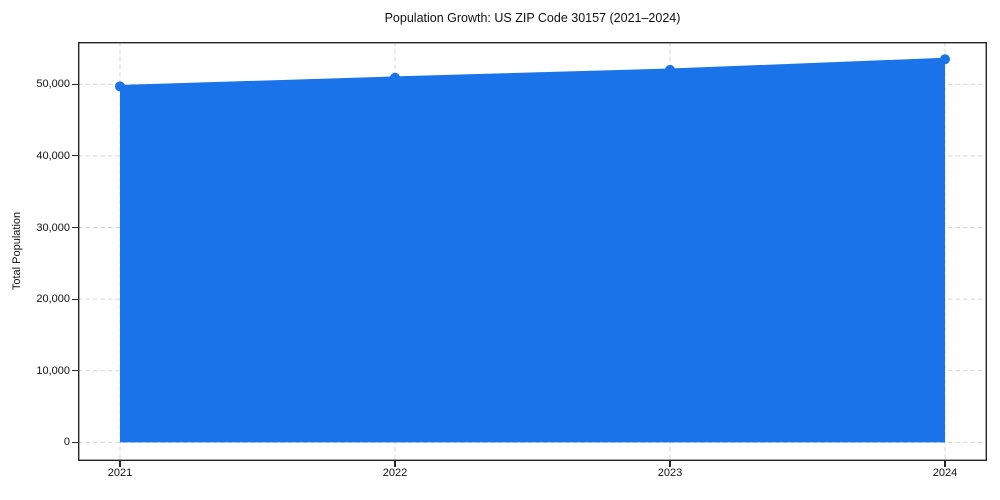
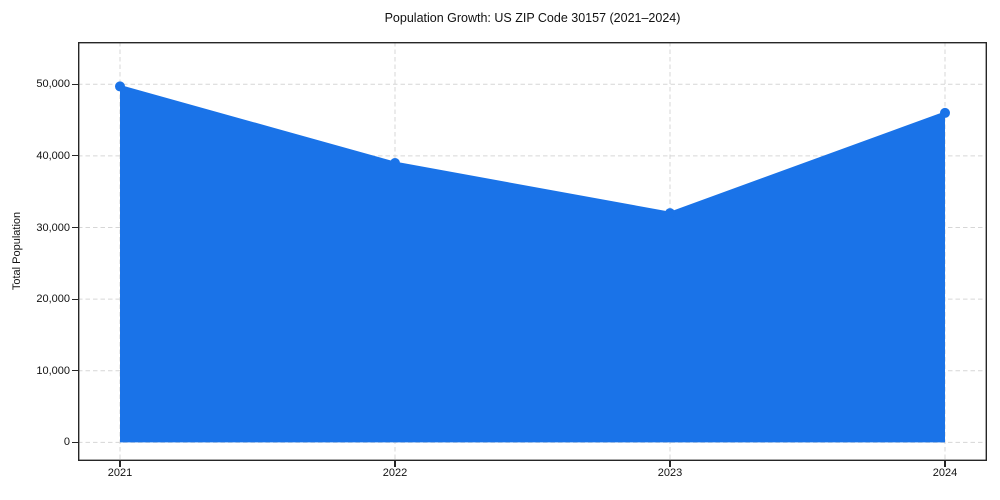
2022: 51000 -> 39000
2023: 52000 -> 32000
2024: 54000 -> 46000
